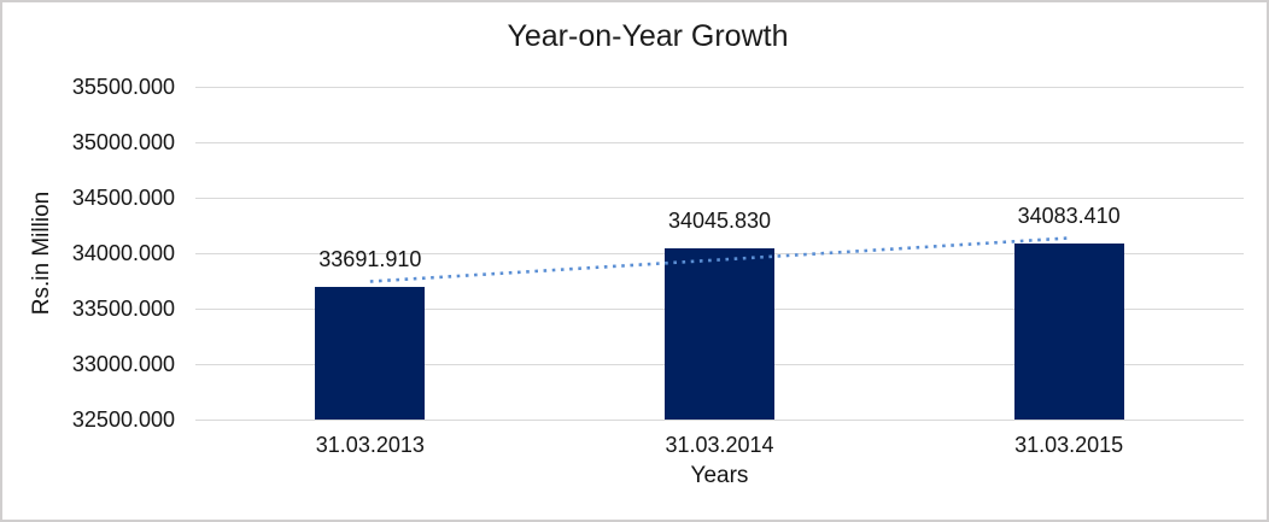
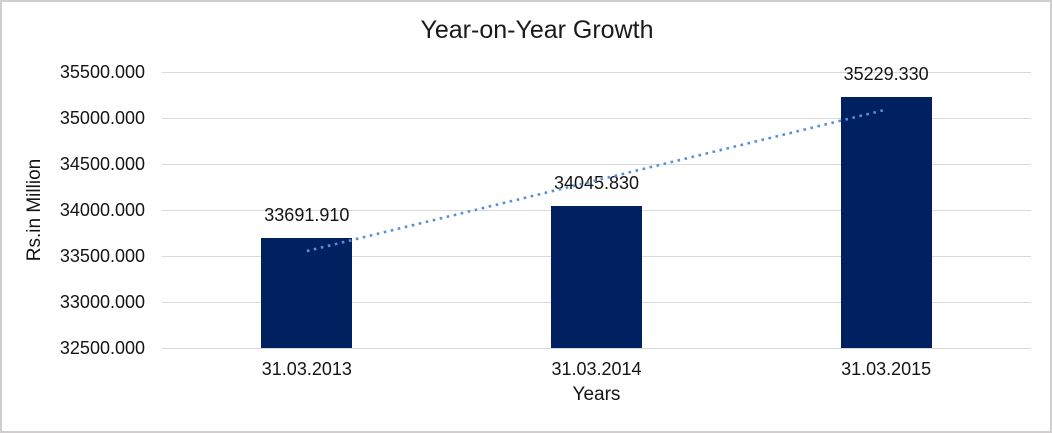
31.03.2015: 34083.410 -> 35229.330
